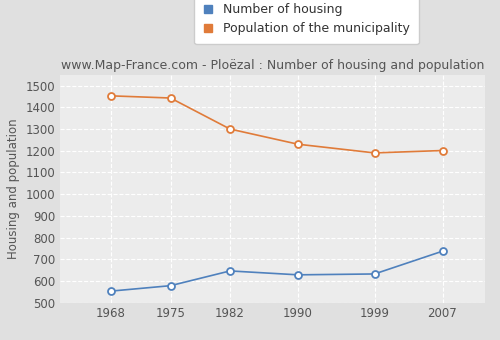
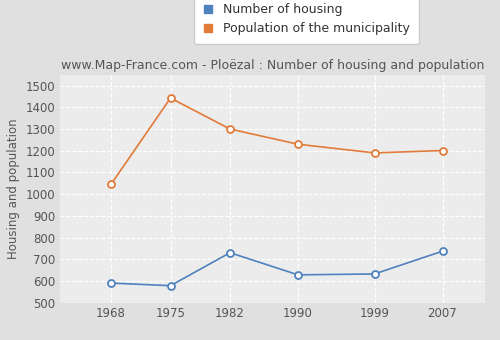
Number of housing/1968: 553 -> 590
Population of the municipality/1968: 1453 -> 1045
Number of housing/1982: 646 -> 730
